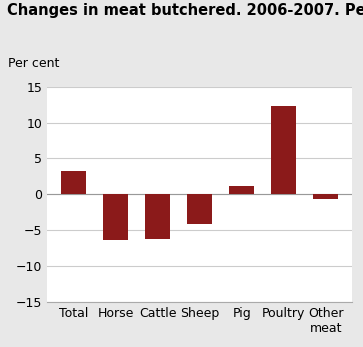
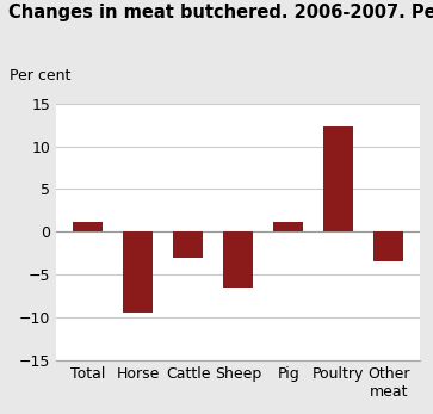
Total: 3.2 -> 1.2
Horse: -6.4 -> -9.5
Cattle: -6.2 -> -3.0
Sheep: -4.2 -> -6.5
Other meat: -0.6 -> -3.5
